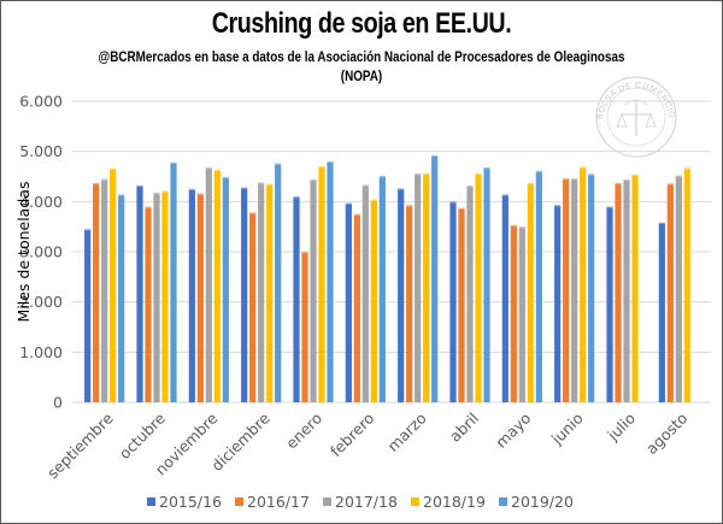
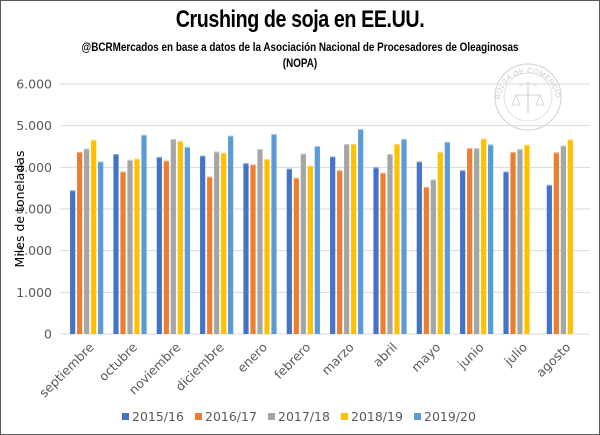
2016/17/enero: 3000 -> 4100
2018/19/enero: 4700 -> 4200
2017/18/mayo: 3500 -> 3700
